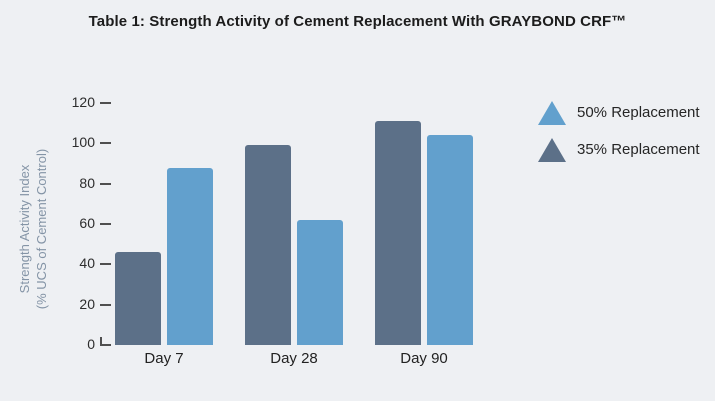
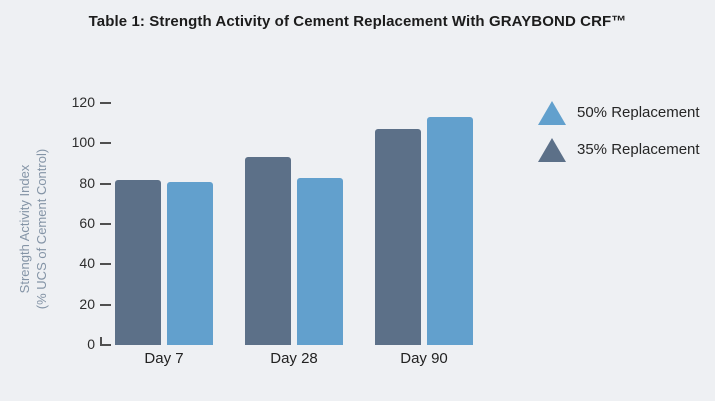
35% Replacement/Day 7: 46 -> 82
50% Replacement/Day 7: 88 -> 81
35% Replacement/Day 28: 99 -> 93
50% Replacement/Day 28: 62 -> 83
35% Replacement/Day 90: 111 -> 107
50% Replacement/Day 90: 104 -> 113
